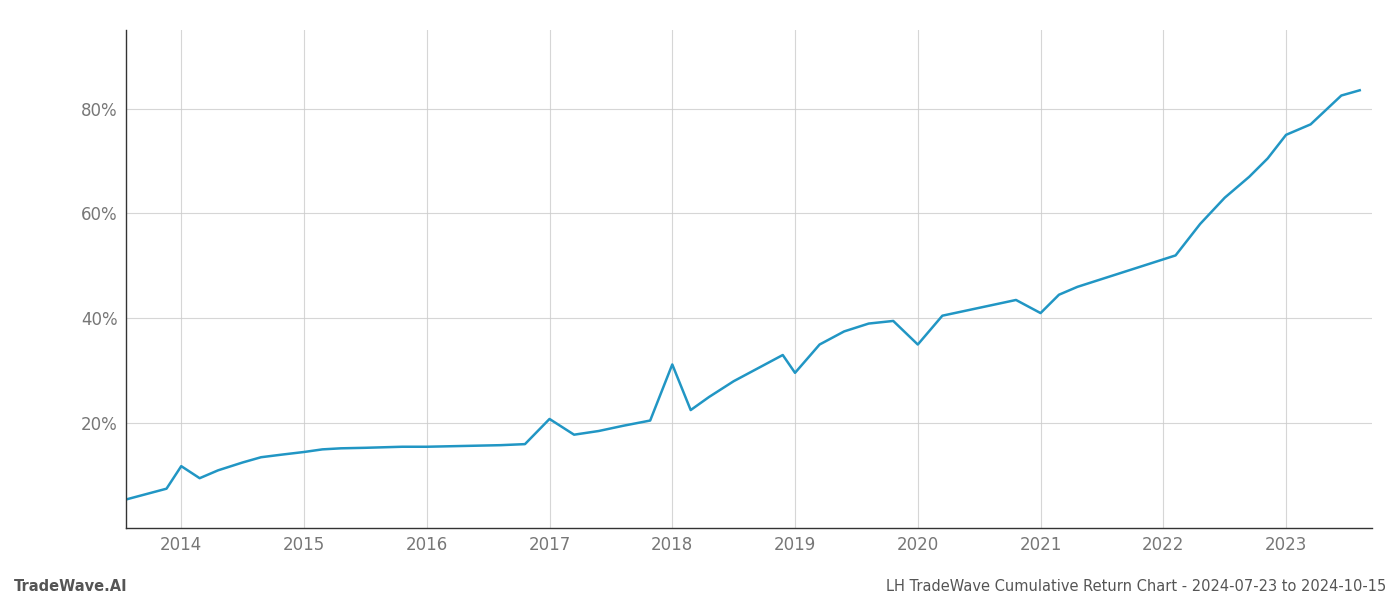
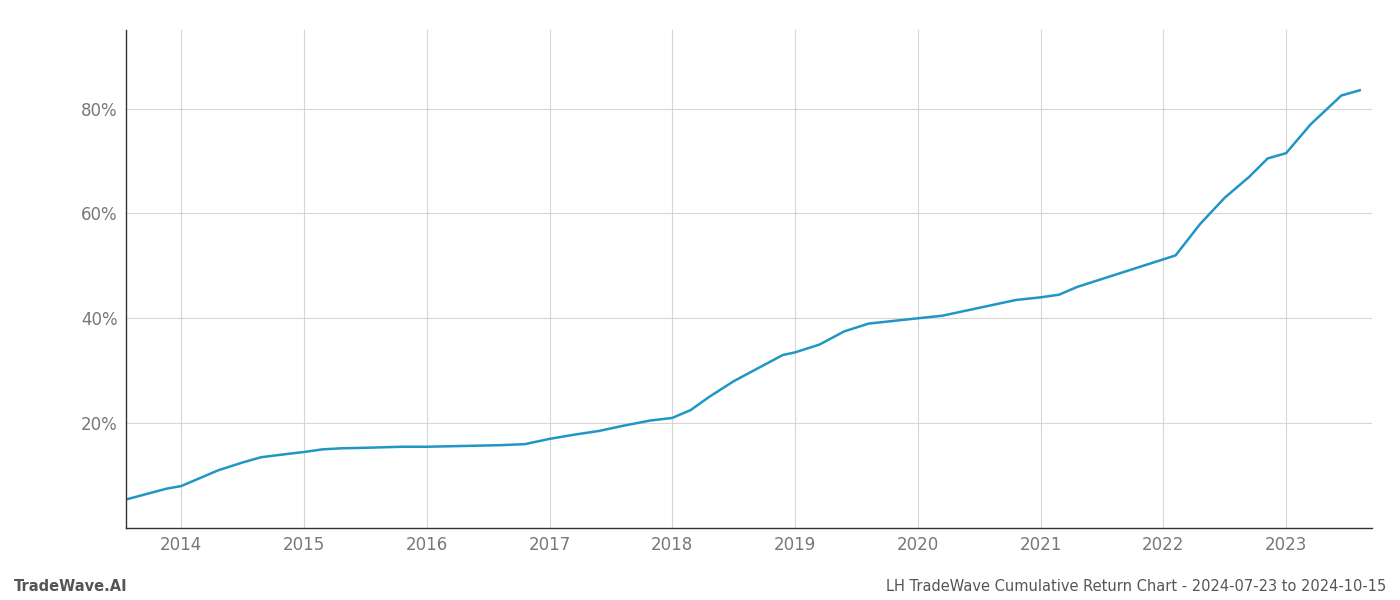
2014: 11.8% -> 8.0%
2017: 20.8% -> 17.0%
2018: 31.2% -> 21.0%
2019: 29.6% -> 33.5%
2020: 35.0% -> 40.0%
2021: 41.0% -> 44.0%
2023: 75.0% -> 71.5%
